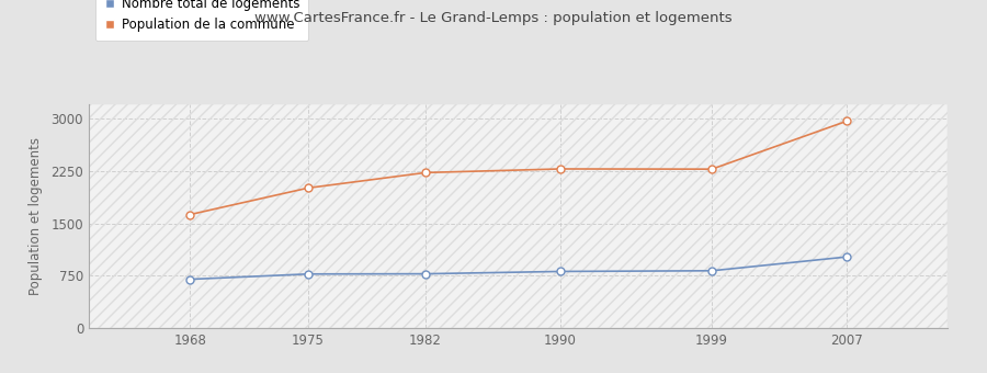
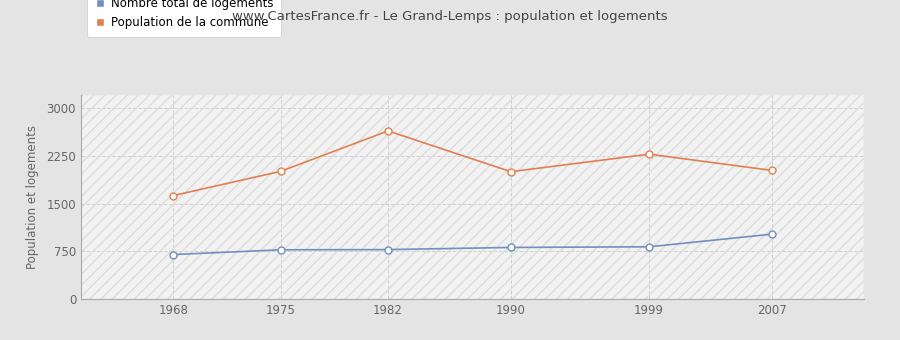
Population de la commune/1982: 2220 -> 2640
Population de la commune/1990: 2280 -> 2000
Population de la commune/2007: 2960 -> 2020
